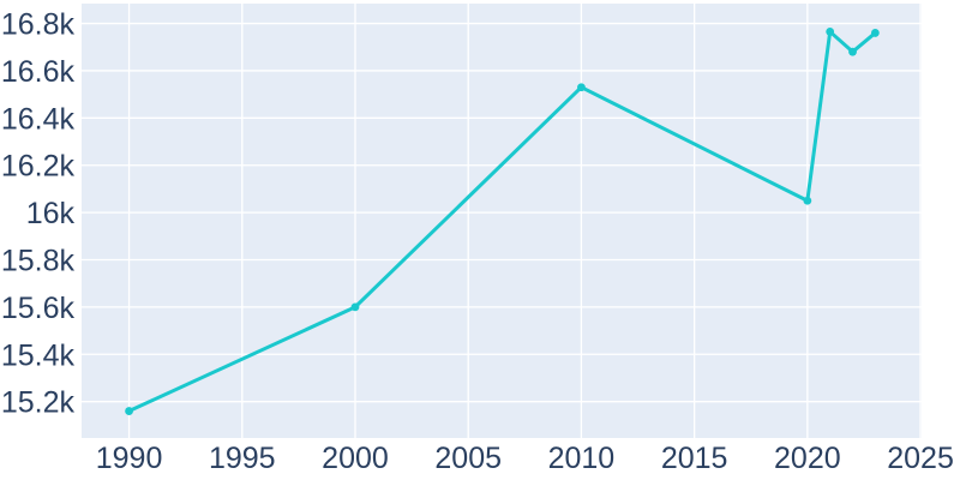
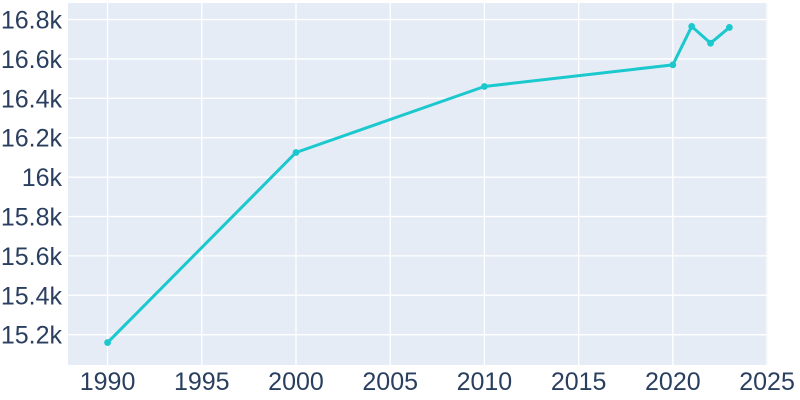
2000: 15.60k -> 16.12k
2010: 16.53k -> 16.46k
2020: 16.05k -> 16.57k
